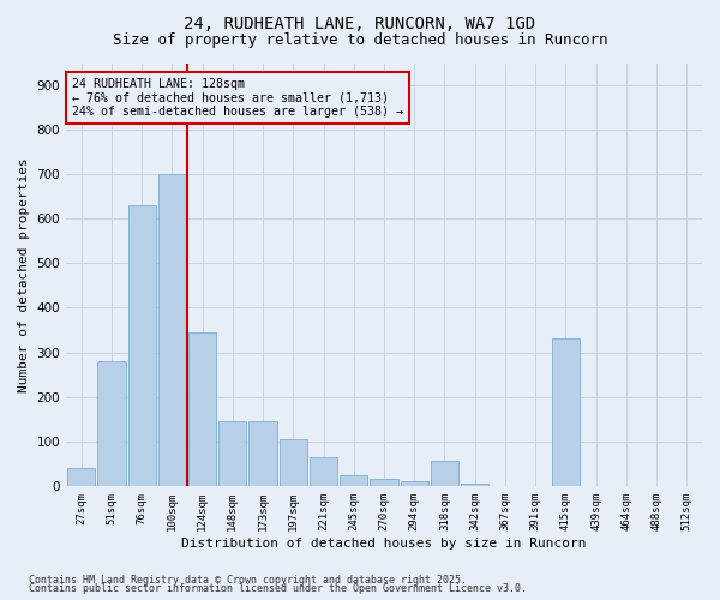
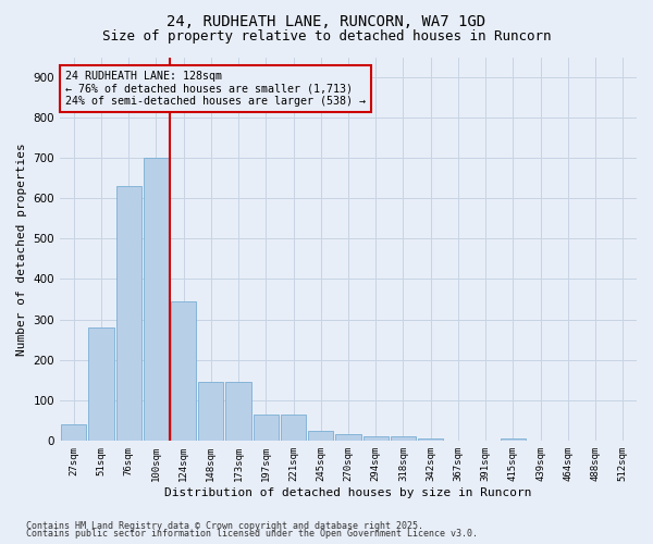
197sqm: 105 -> 65
318sqm: 55 -> 10
415sqm: 330 -> 5
